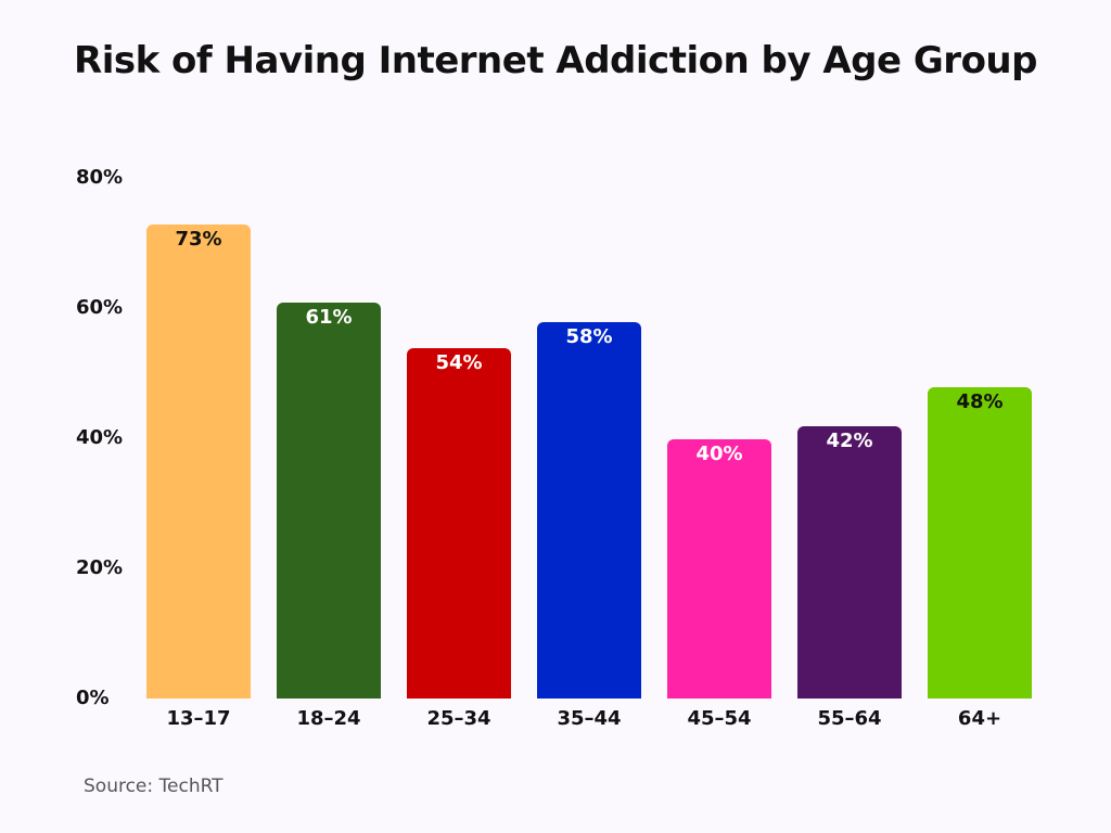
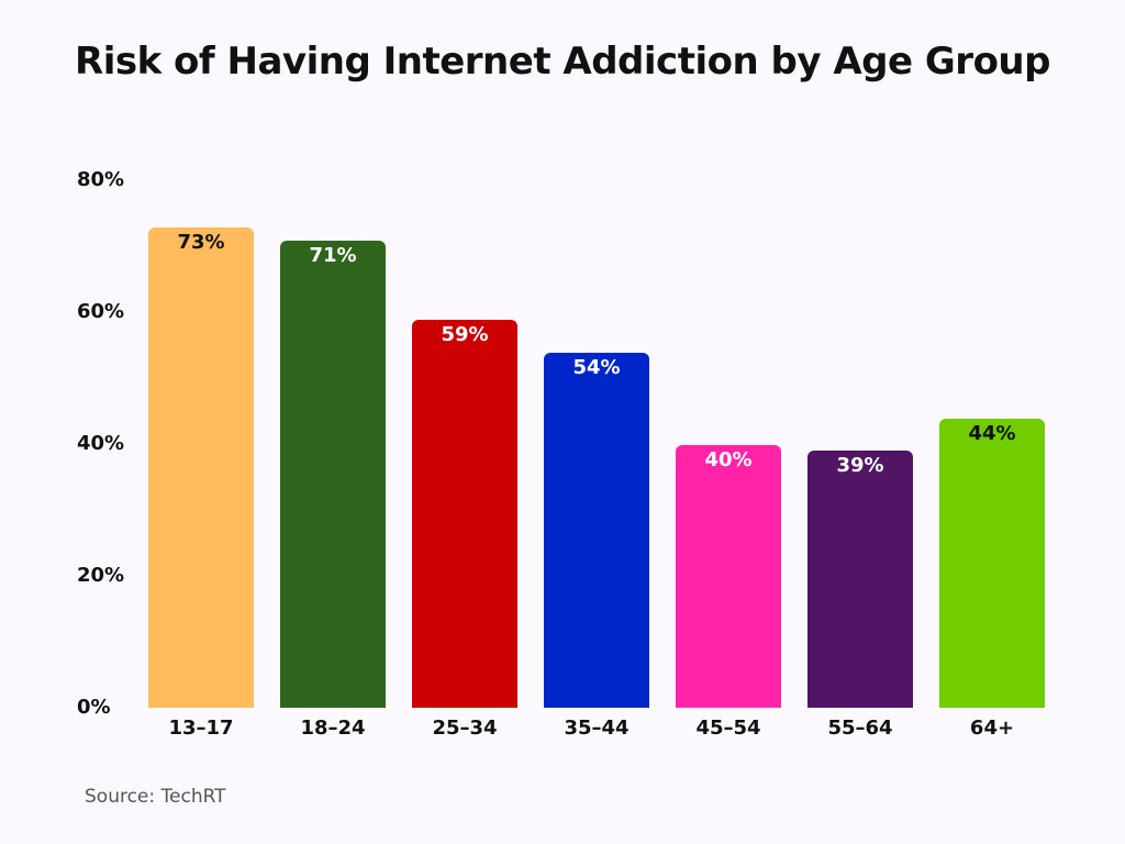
18–24: 61% -> 71%
25–34: 54% -> 59%
35–44: 58% -> 54%
55–64: 42% -> 39%
64+: 48% -> 44%
